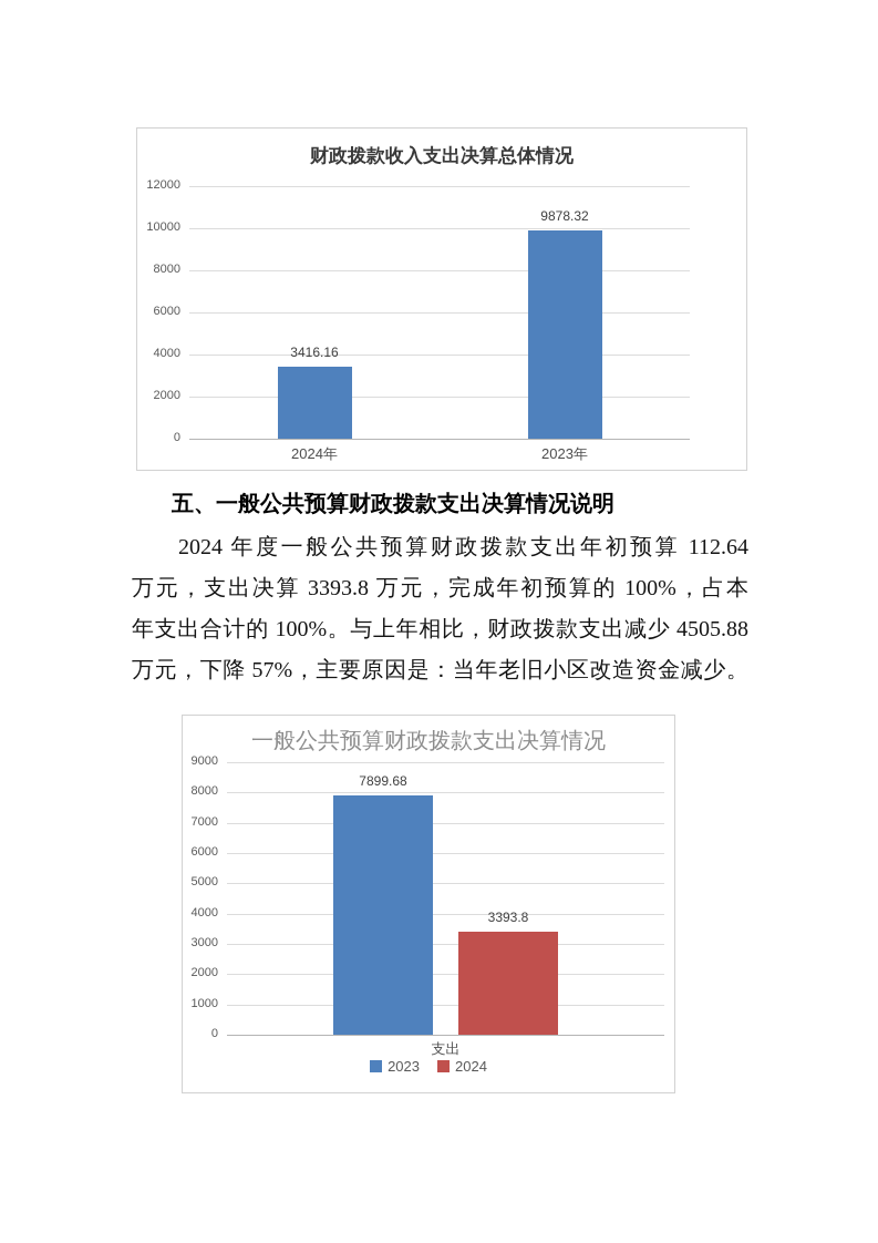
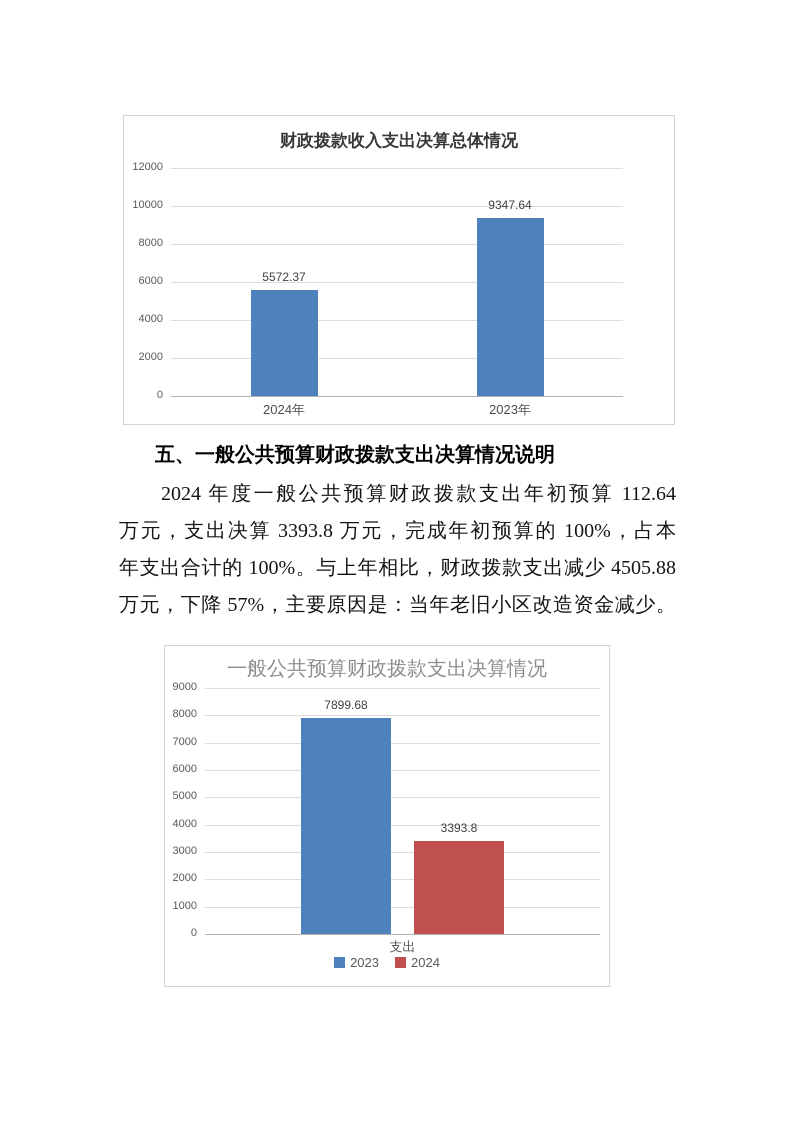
财政拨款收入支出决算总体情况/2024年: 3416.16 -> 5572.37
财政拨款收入支出决算总体情况/2023年: 9878.32 -> 9347.64
